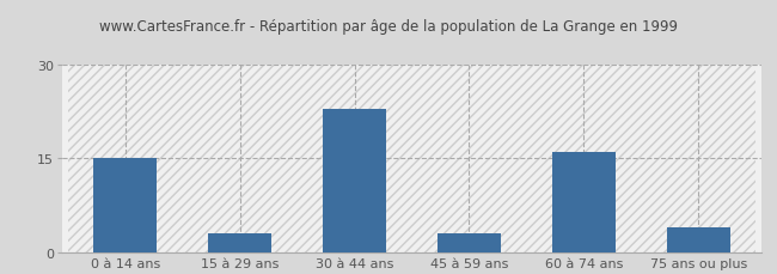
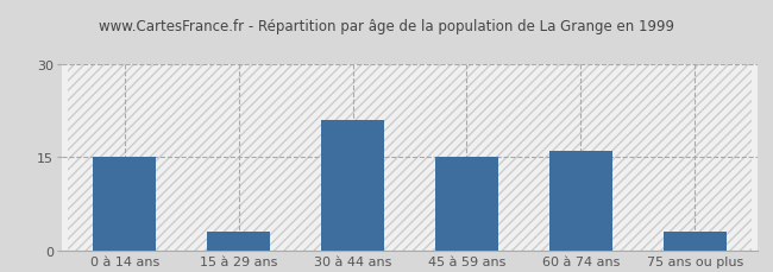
30 à 44 ans: 23 -> 21
45 à 59 ans: 3 -> 15
75 ans ou plus: 4 -> 3
